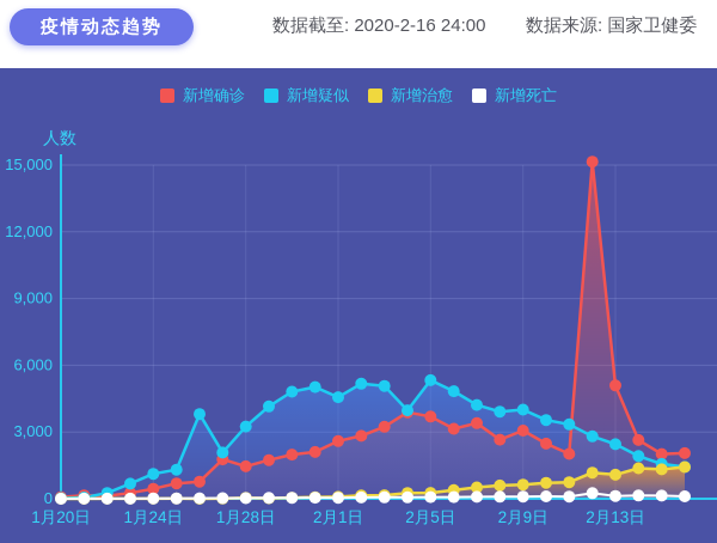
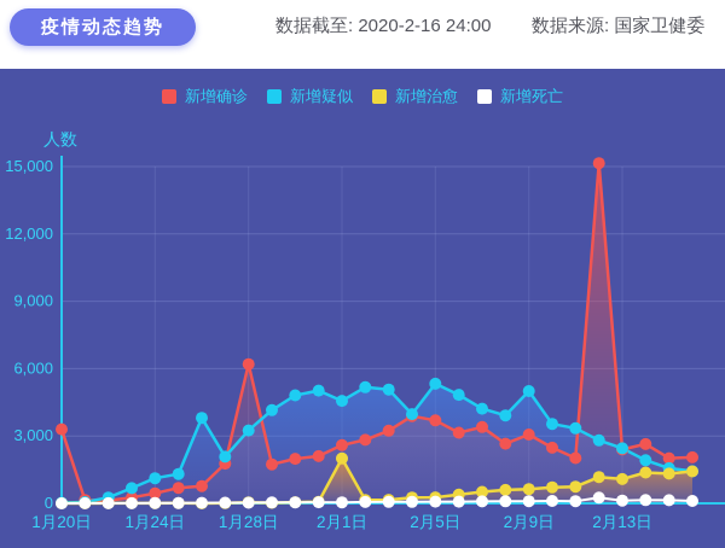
新增确诊/1月20日: 100 -> 3300
新增确诊/1月28日: 1500 -> 6200
新增治愈/2月1日: 100 -> 2000
新增疑似/2月9日: 4000 -> 5000
新增确诊/2月13日: 5100 -> 2400
